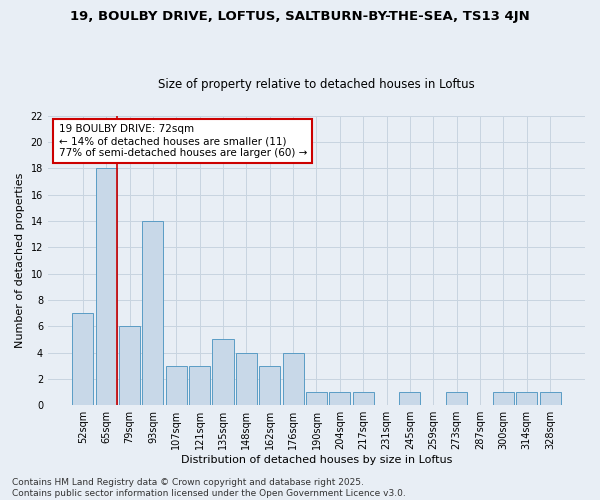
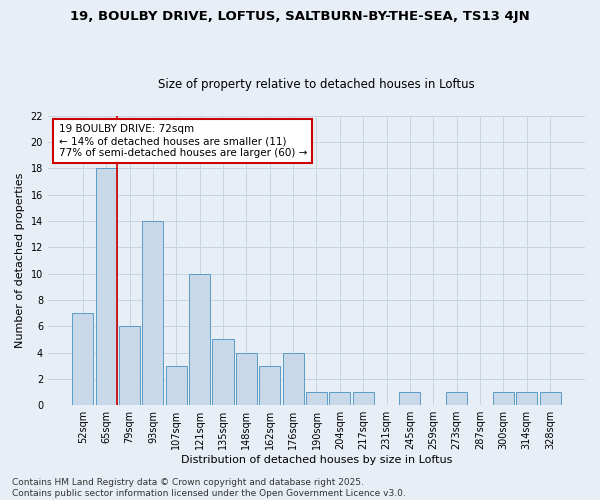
121sqm: 3 -> 10
